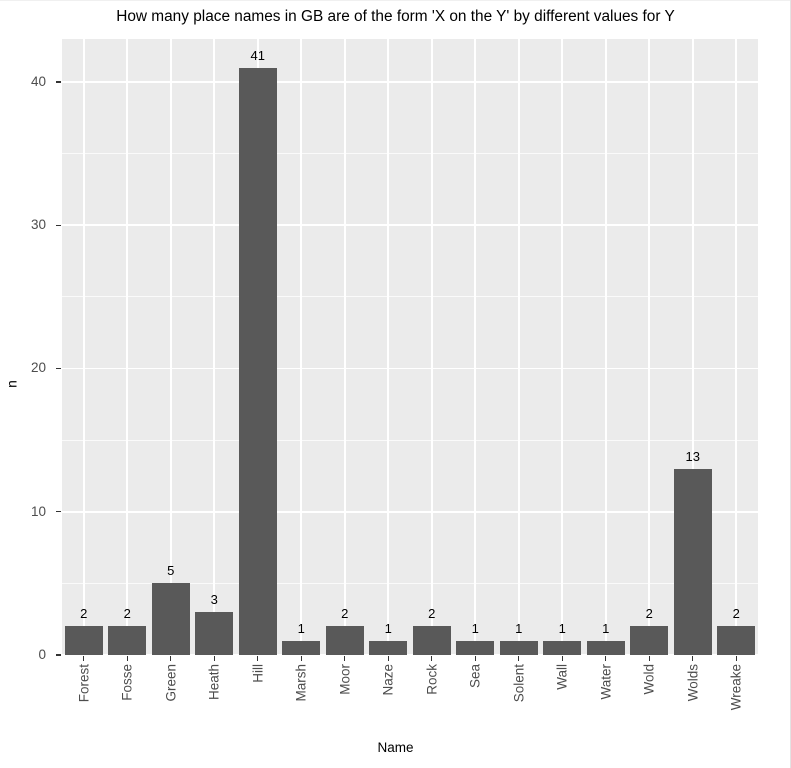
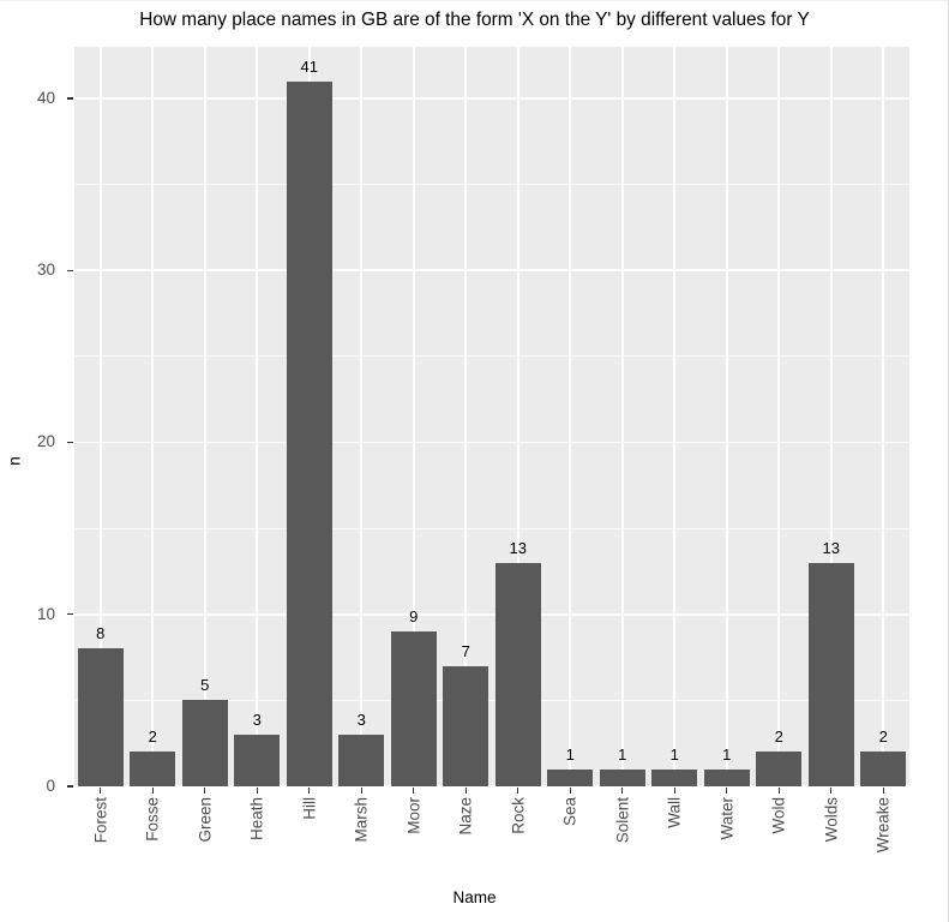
Forest: 2 -> 8
Marsh: 1 -> 3
Moor: 2 -> 9
Naze: 1 -> 7
Rock: 2 -> 13
